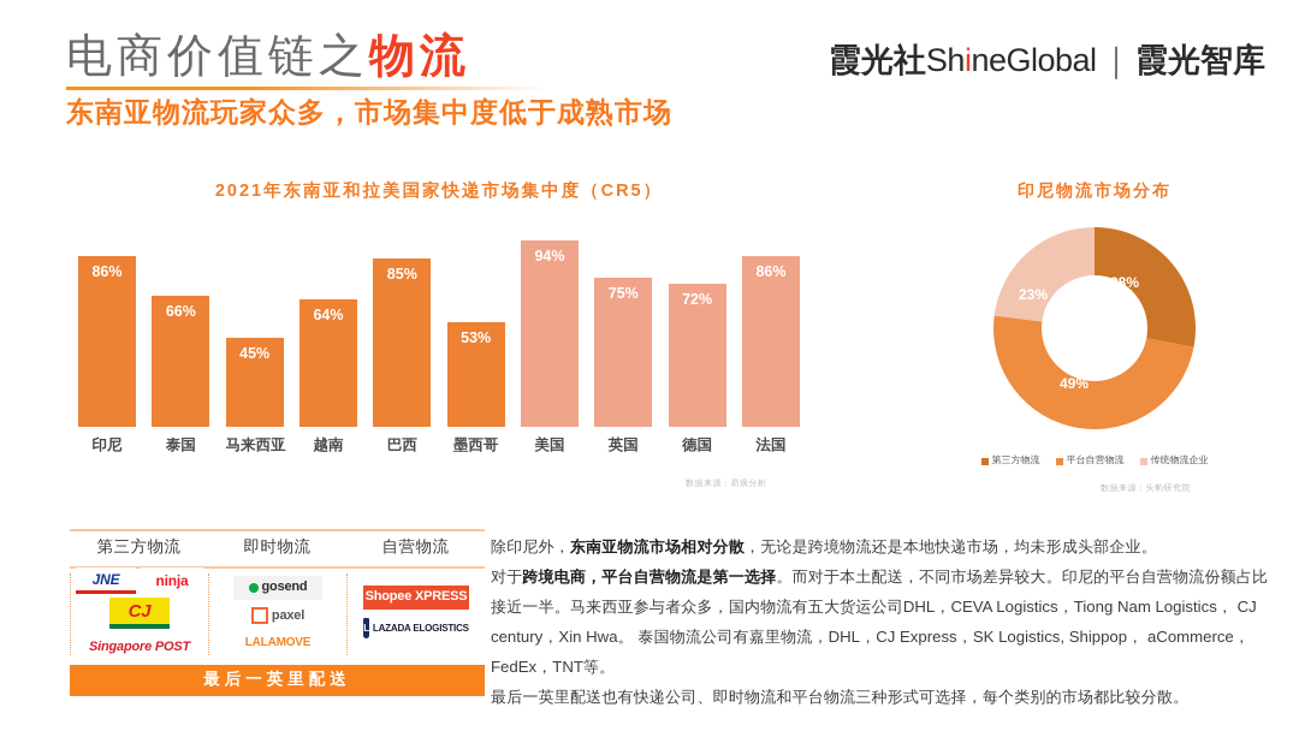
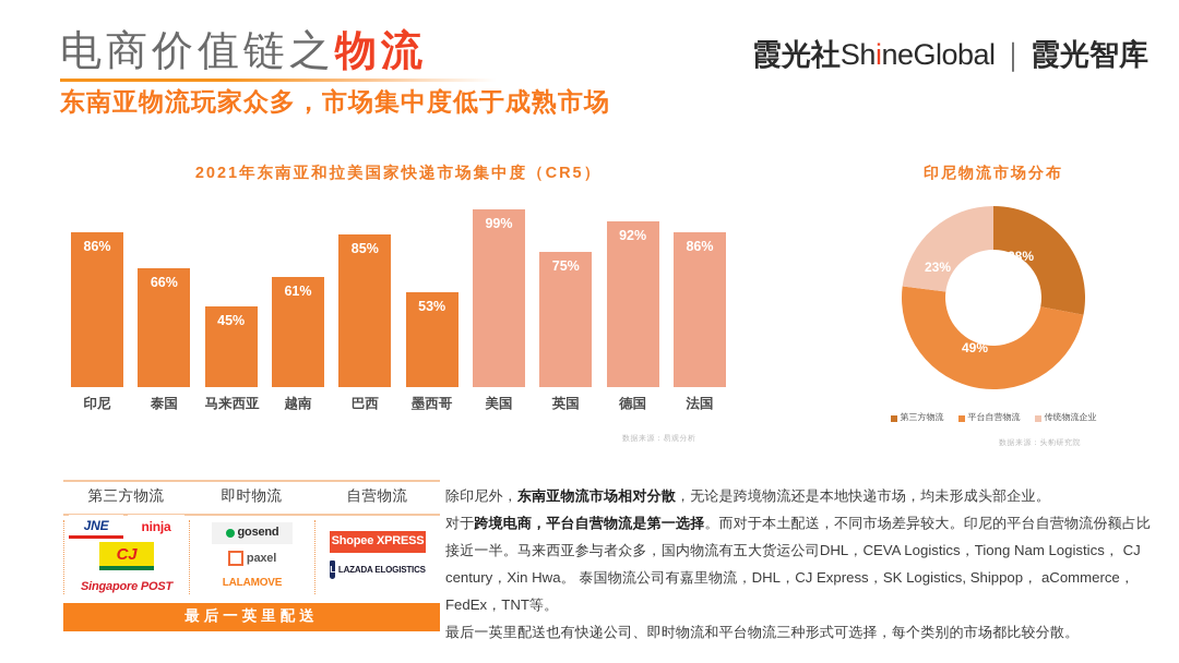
2021年东南亚和拉美国家快递市场集中度（CR5）/越南: 64% -> 61%
2021年东南亚和拉美国家快递市场集中度（CR5）/美国: 94% -> 99%
2021年东南亚和拉美国家快递市场集中度（CR5）/德国: 72% -> 92%
